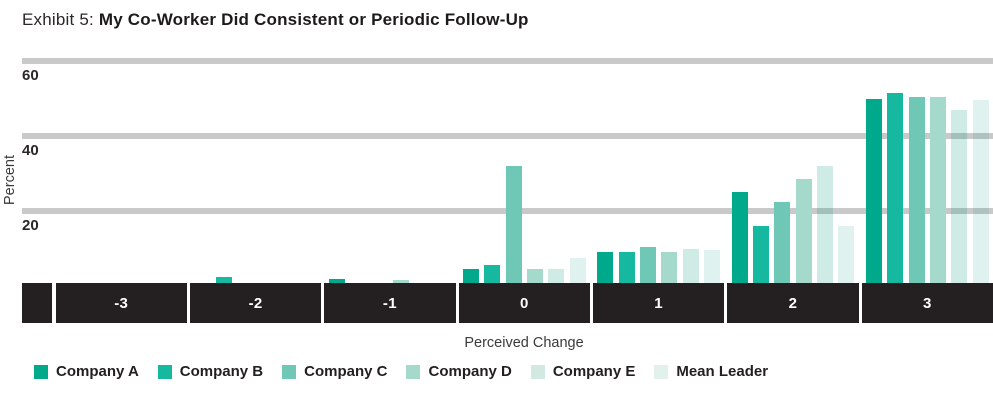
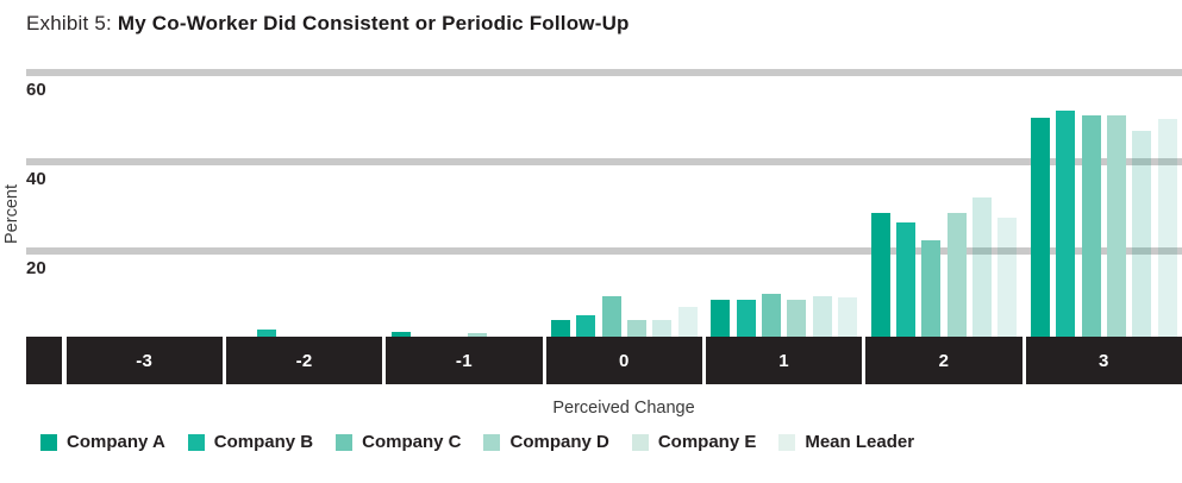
Company C/0: 32 -> 10
Company A/2: 25 -> 28
Company B/2: 16 -> 26
Mean Leader/2: 16 -> 28
